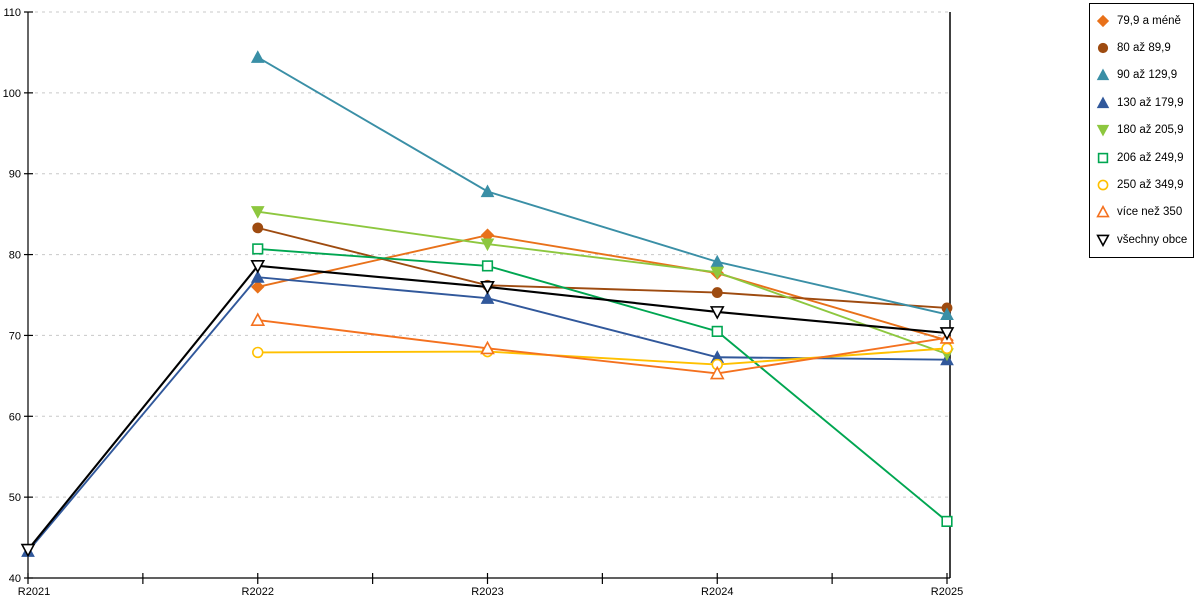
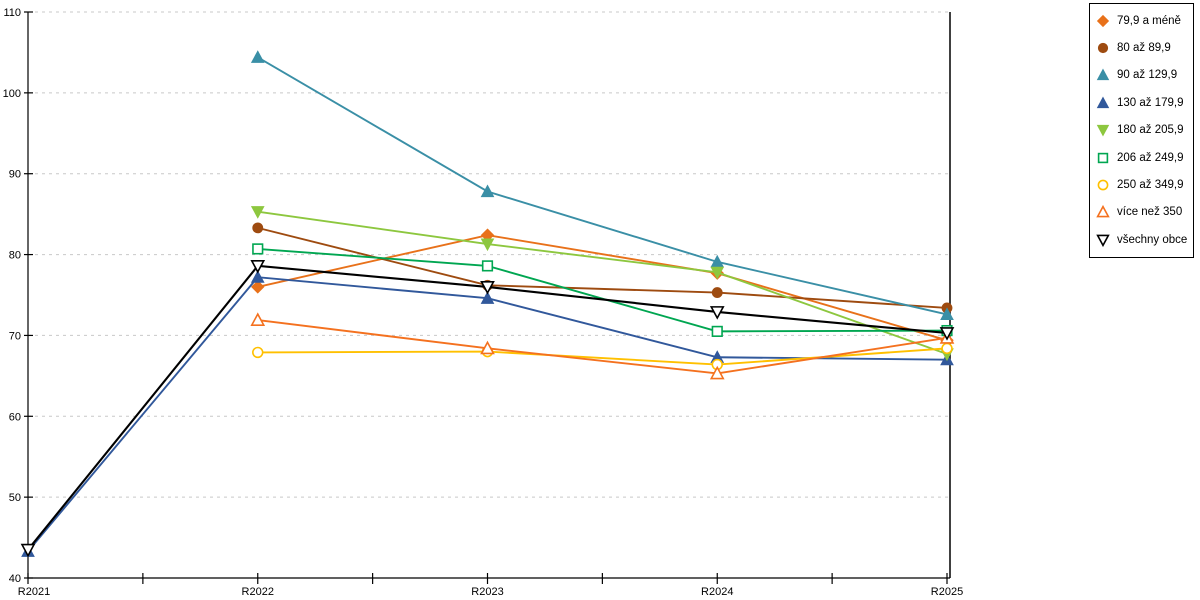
206 až 249,9/R2025: 47 -> 71
